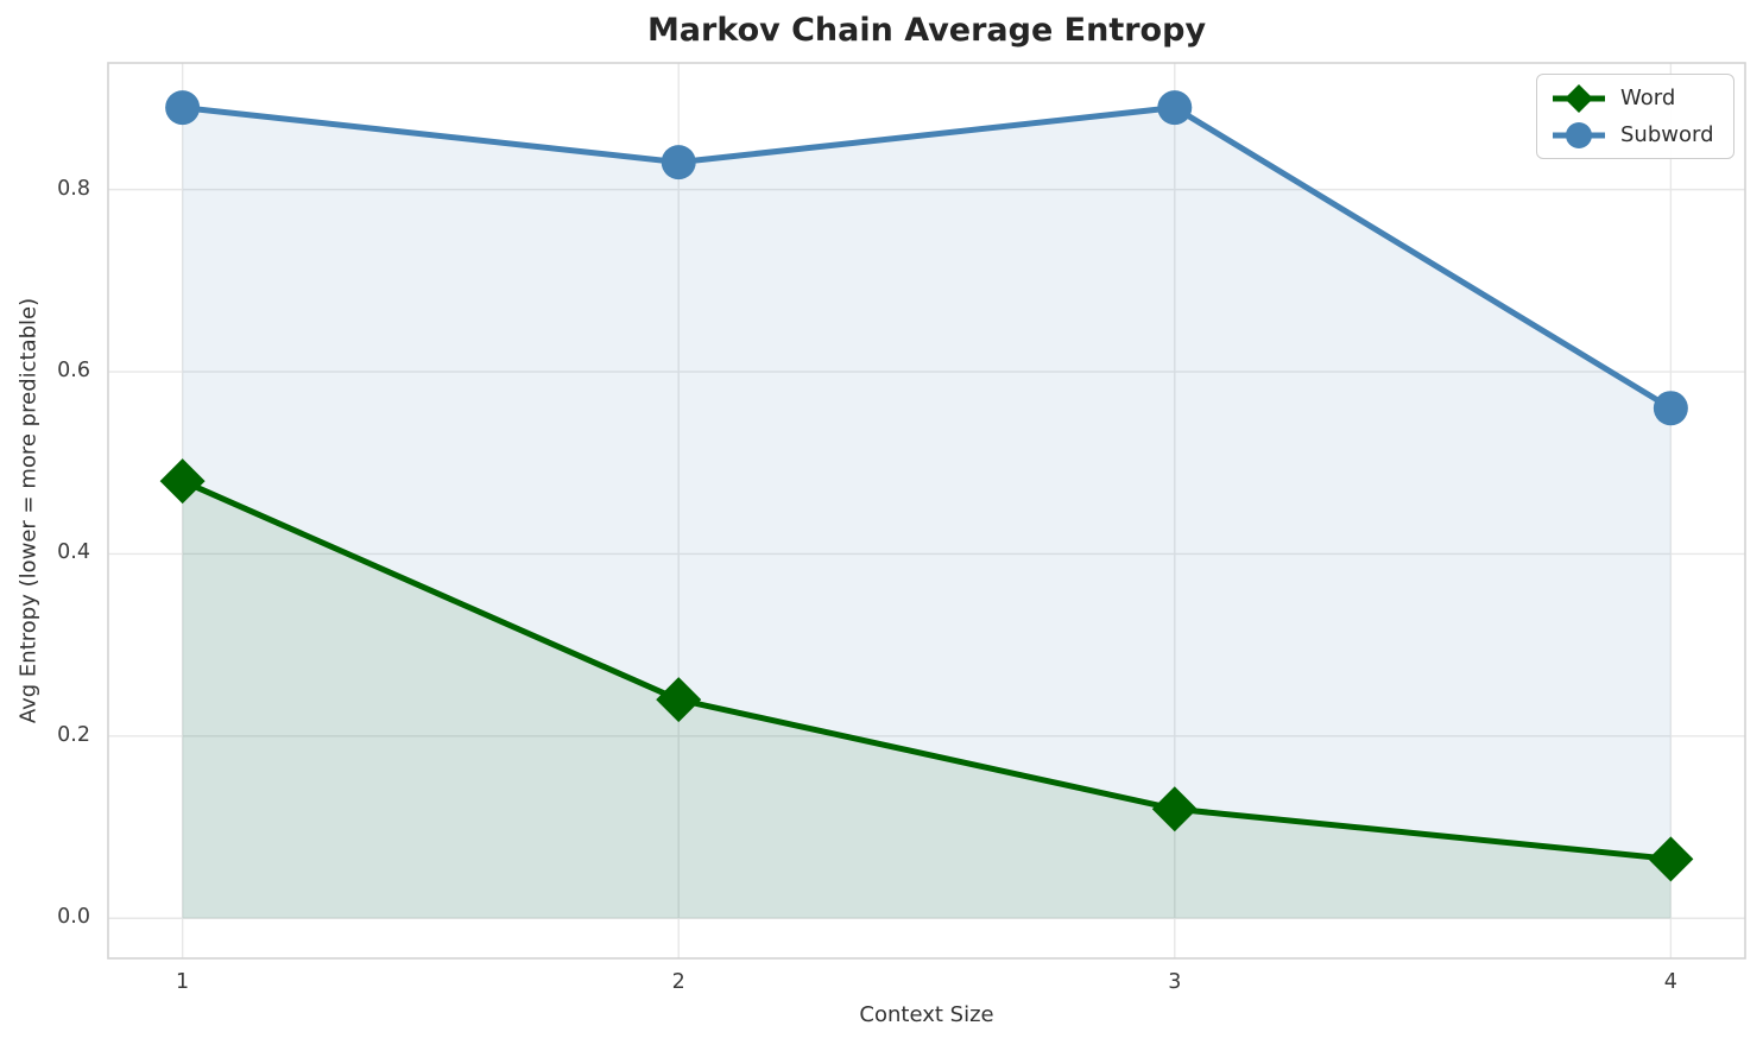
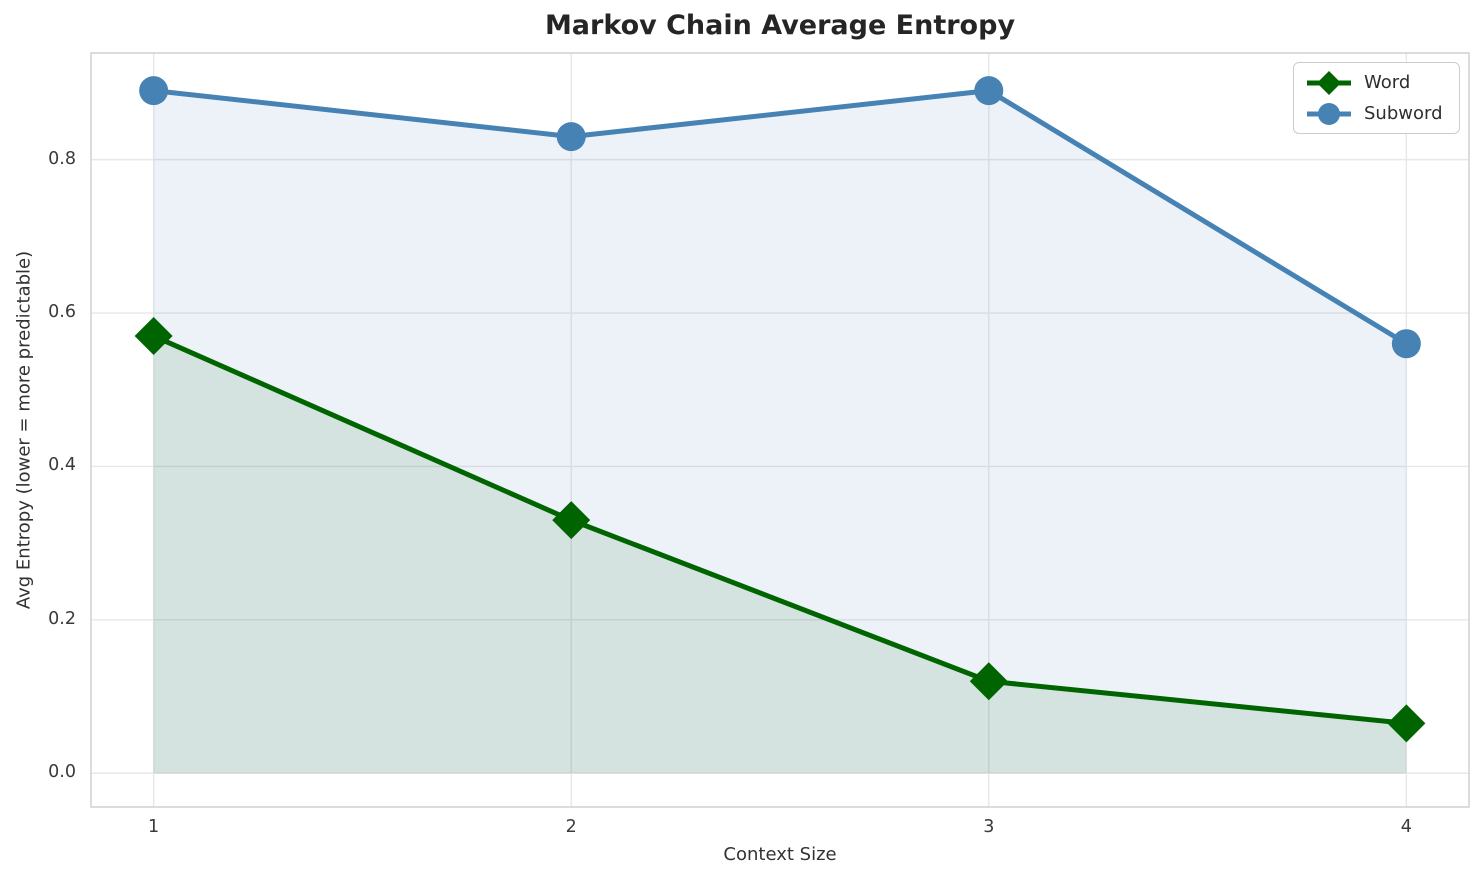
Word/1: 0.48 -> 0.57
Word/2: 0.24 -> 0.33
